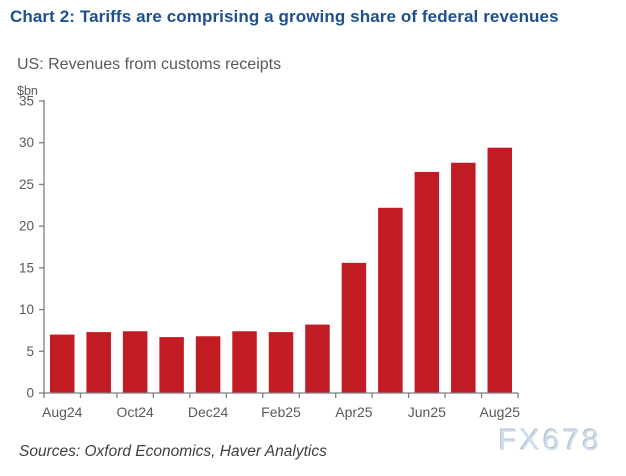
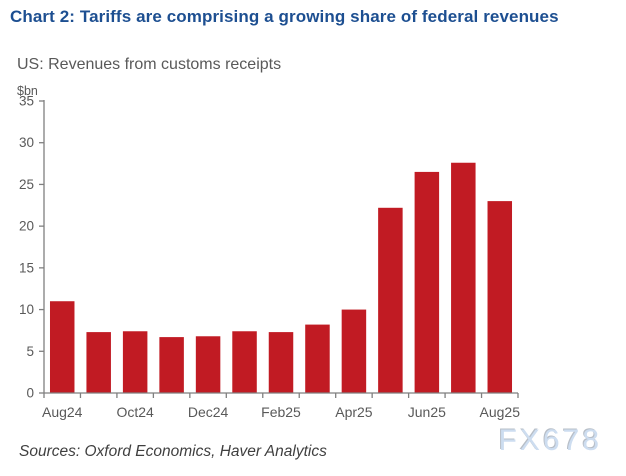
Aug24: 7 -> 11
Apr25: 16 -> 10
Aug25: 29 -> 23
